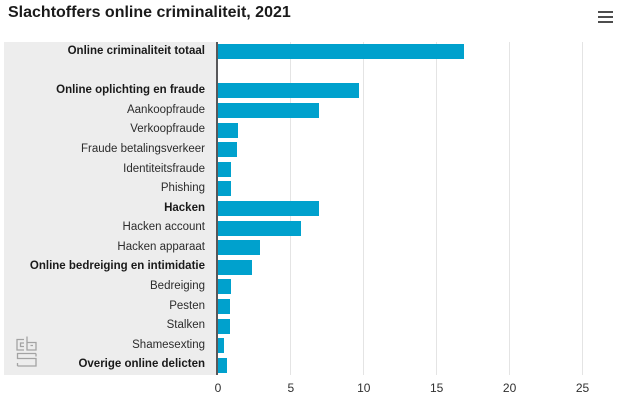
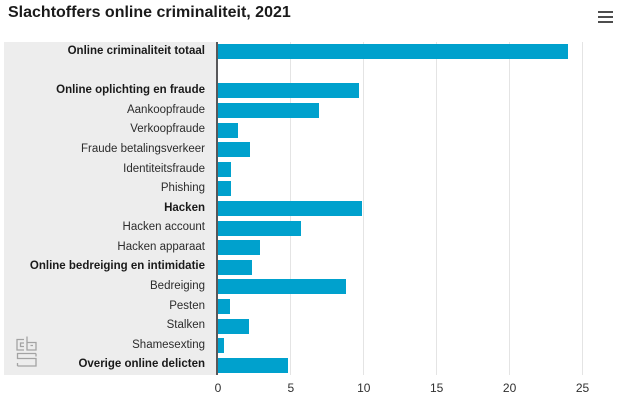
Online criminaliteit totaal: 16.9 -> 24.0
Fraude betalingsverkeer: 1.3 -> 2.2
Hacken: 6.9 -> 9.9
Bedreiging: 0.9 -> 8.8
Stalken: 0.8 -> 2.1
Overige online delicten: 0.6 -> 4.8
